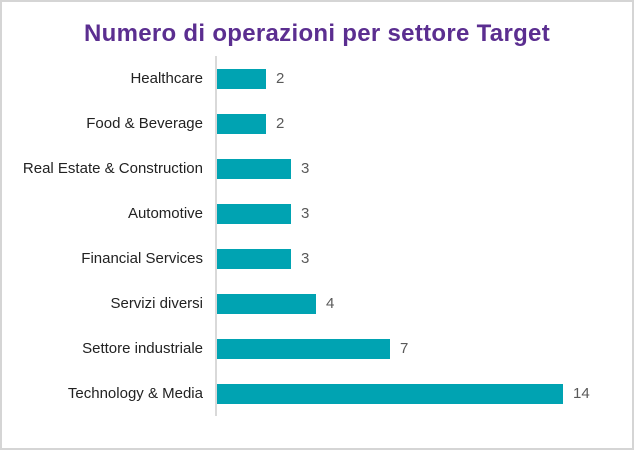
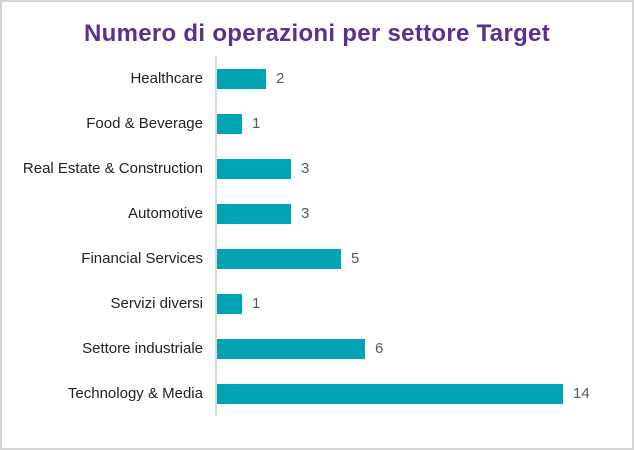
Food & Beverage: 2 -> 1
Financial Services: 3 -> 5
Servizi diversi: 4 -> 1
Settore industriale: 7 -> 6
